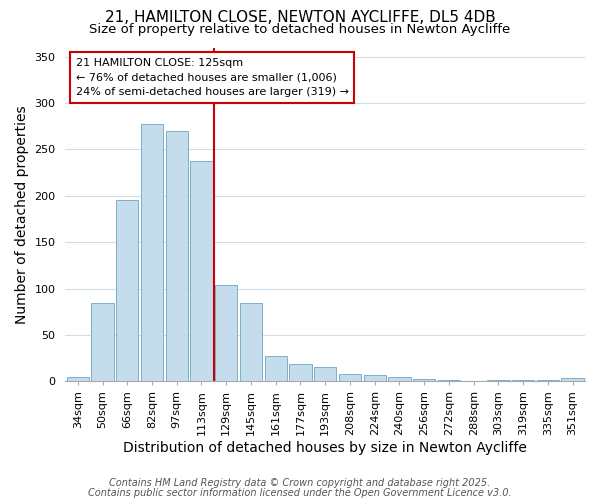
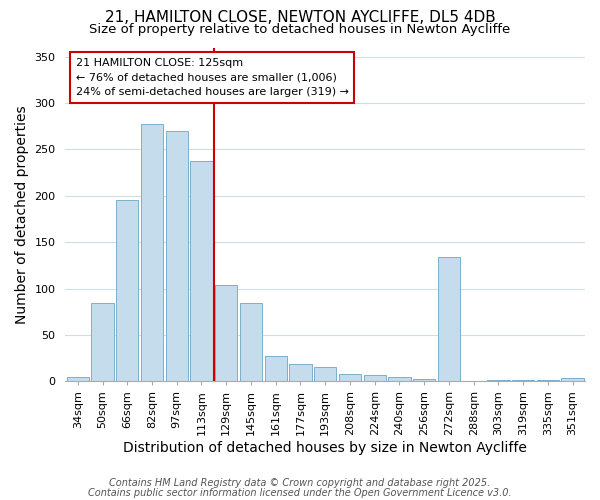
272sqm: 1 -> 134
